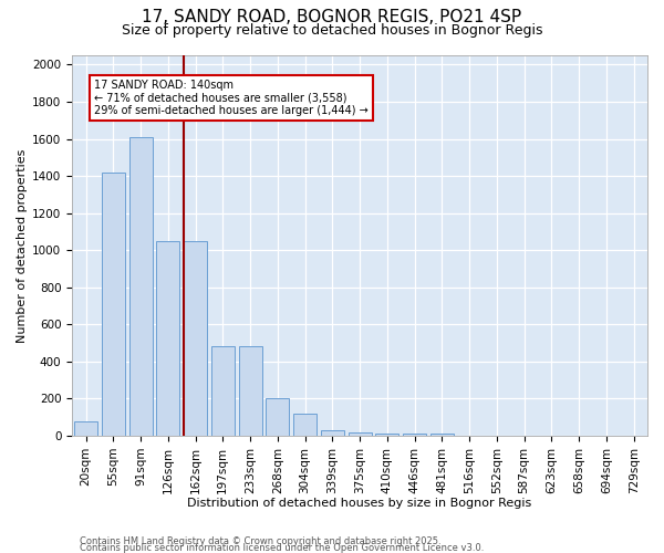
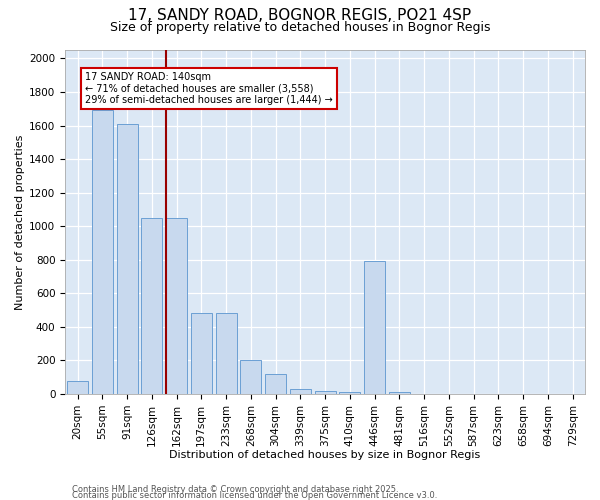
55sqm: 1420 -> 1690
446sqm: 10 -> 790
